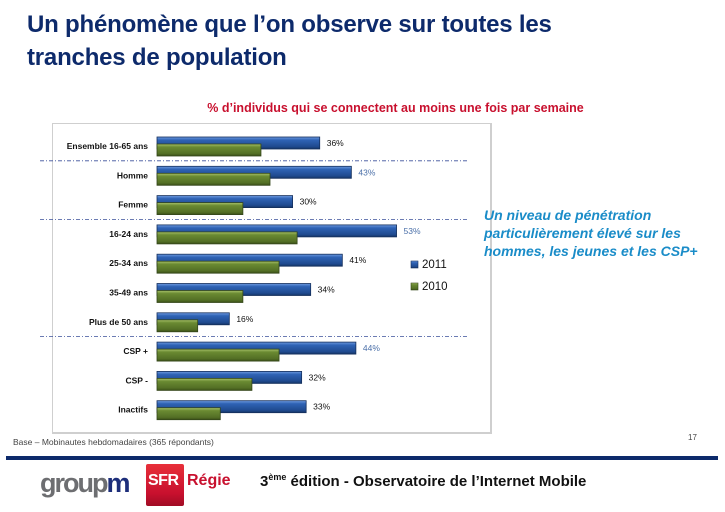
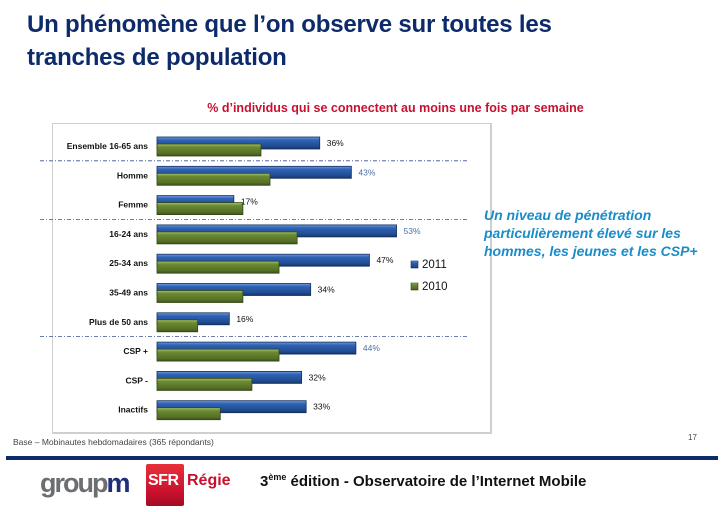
2011/Femme: 30% -> 17%
2011/25-34 ans: 41% -> 47%
